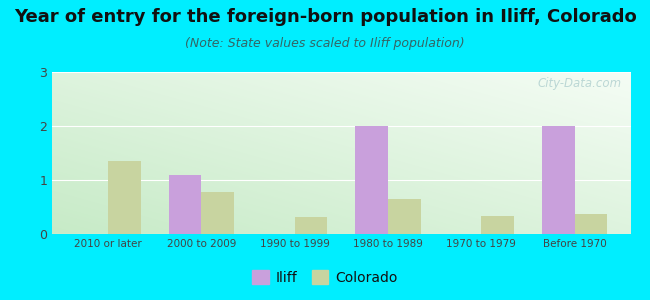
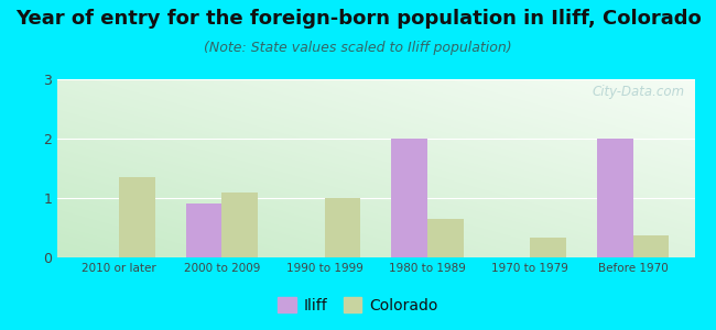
Iliff/2000 to 2009: 1.1 -> 0.9
Colorado/2000 to 2009: 0.78 -> 1.10
Colorado/1990 to 1999: 0.32 -> 1.00
